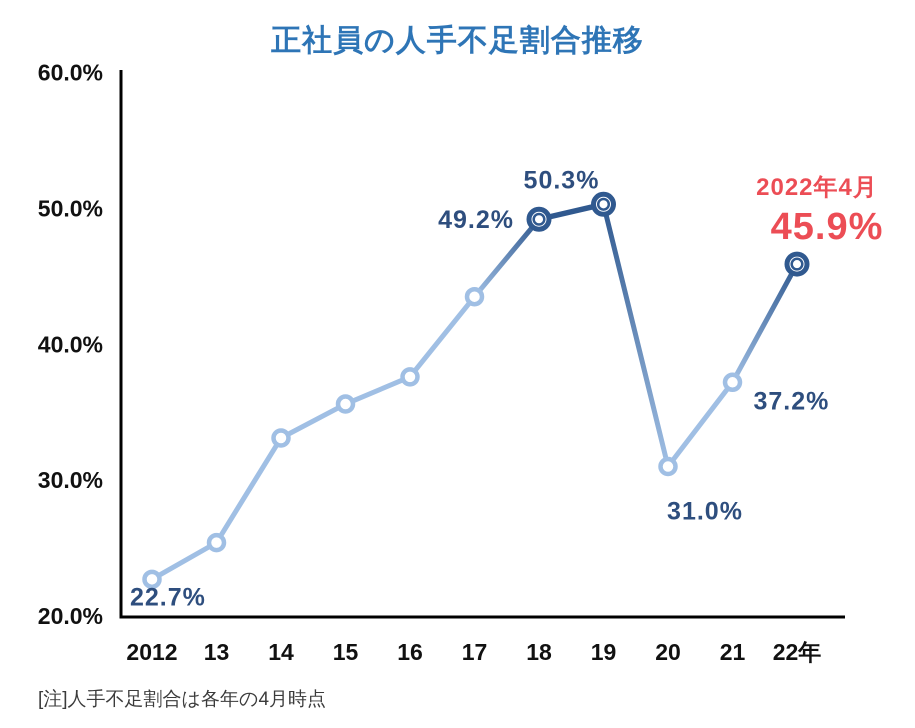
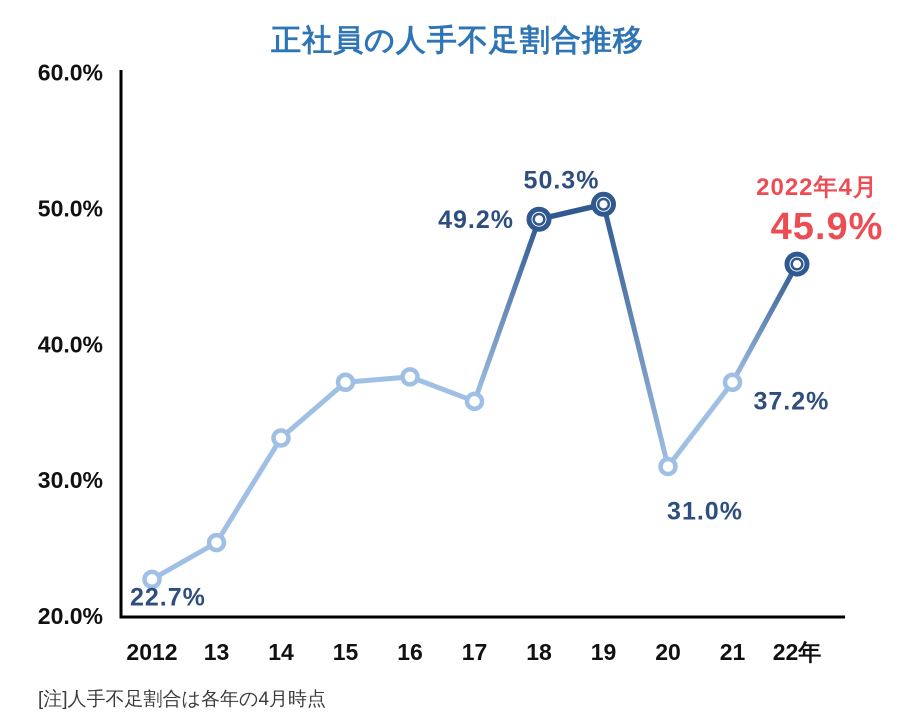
15: 35.6% -> 37.2%
17: 43.5% -> 35.8%
